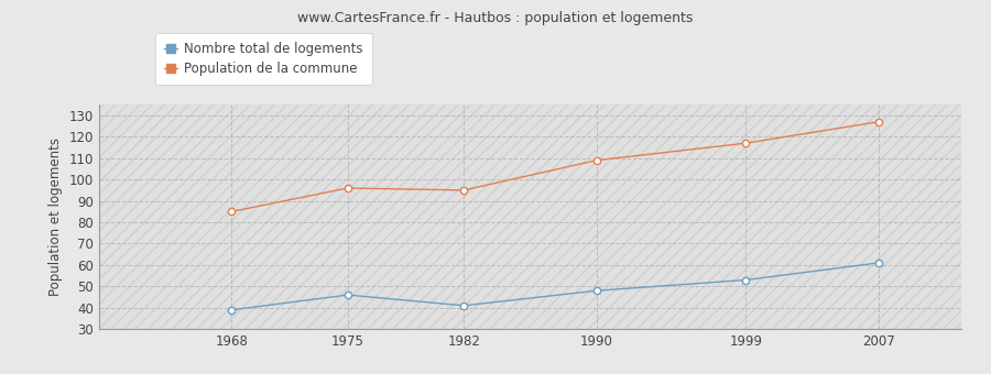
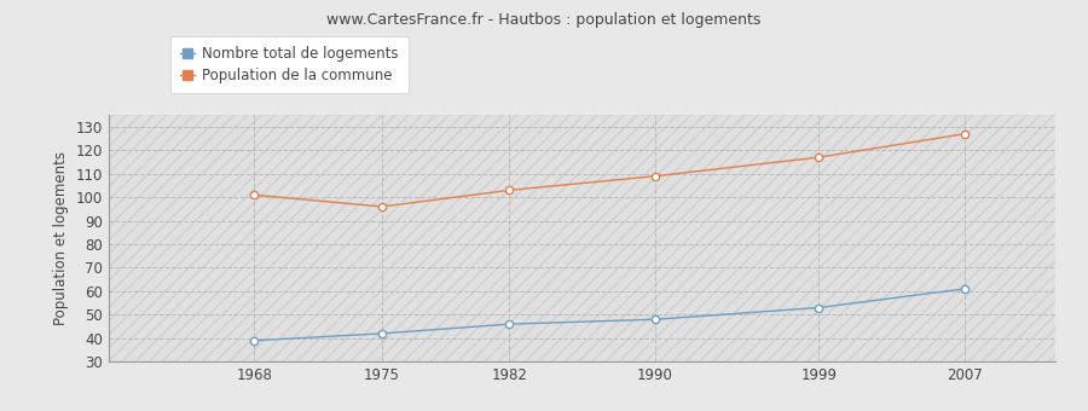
Population de la commune/1968: 85 -> 101
Nombre total de logements/1975: 46 -> 42
Nombre total de logements/1982: 41 -> 46
Population de la commune/1982: 95 -> 103
